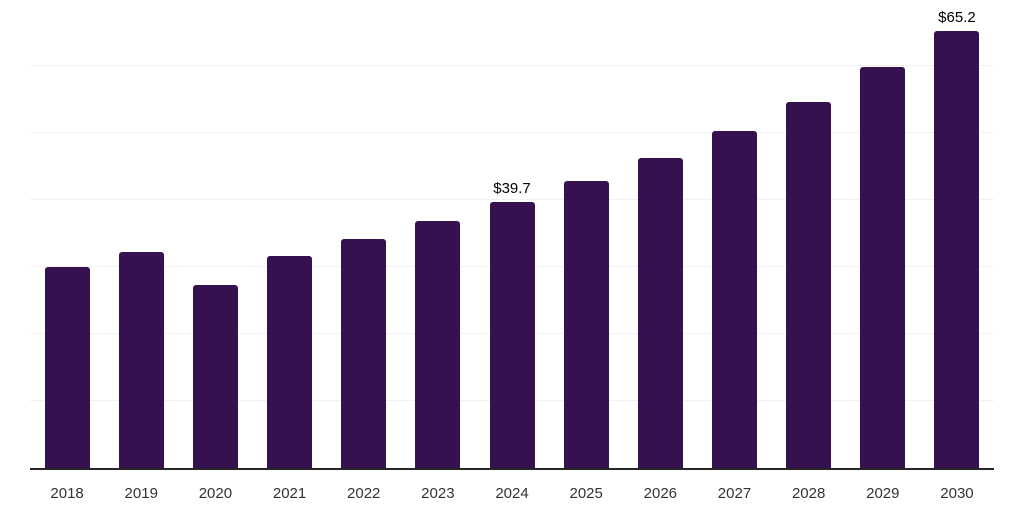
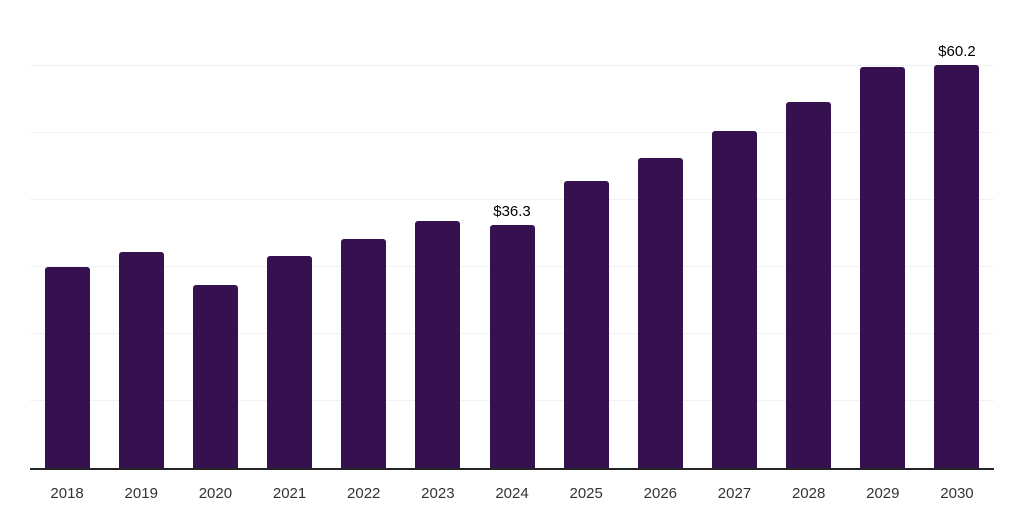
2024: $39.7 -> $36.3
2030: $65.2 -> $60.2
